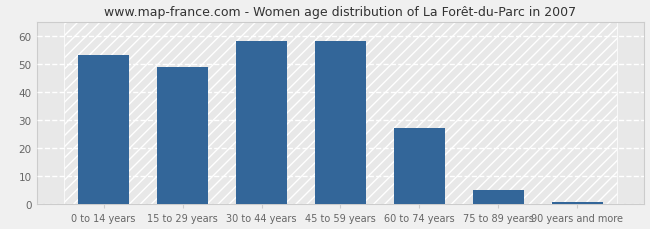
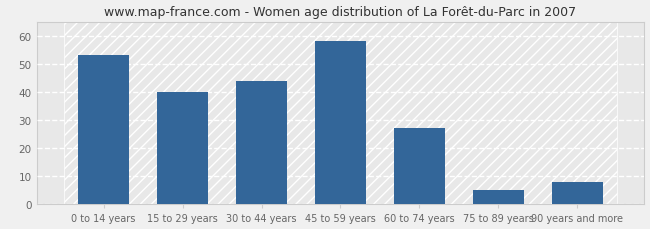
15 to 29 years: 49 -> 40
30 to 44 years: 58 -> 44
90 years and more: 1 -> 8
